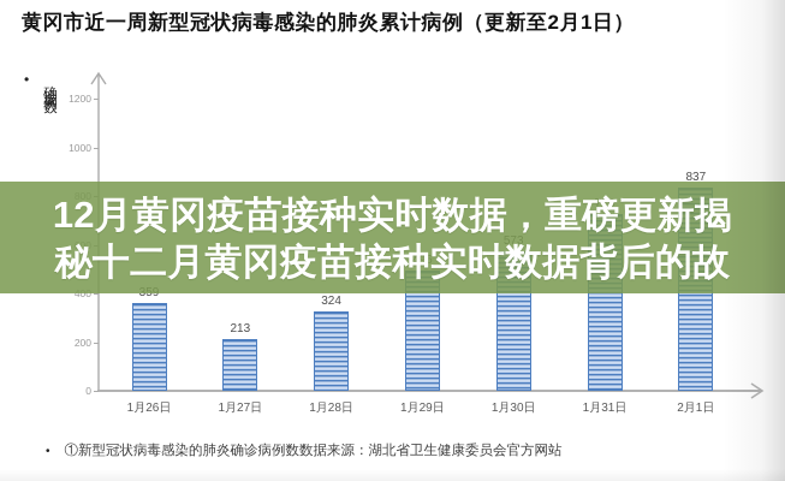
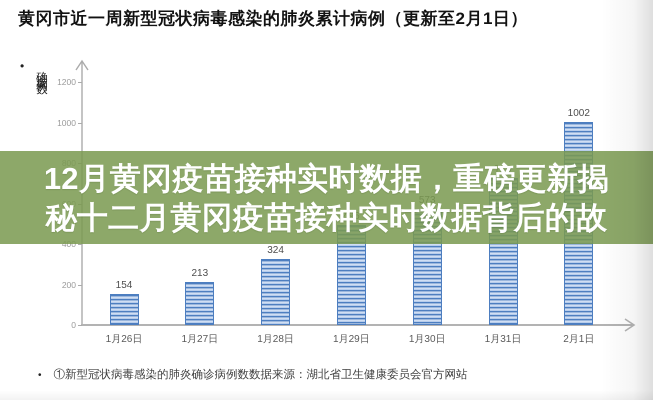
1月26日: 359 -> 154
2月1日: 837 -> 1002
